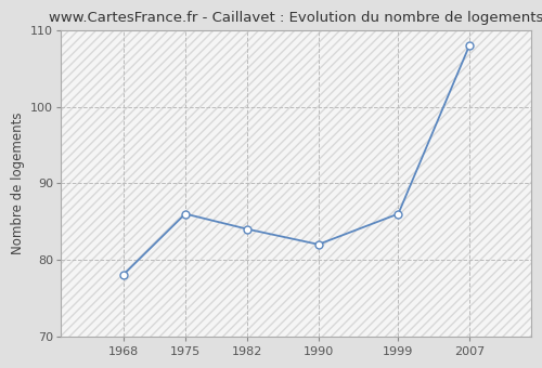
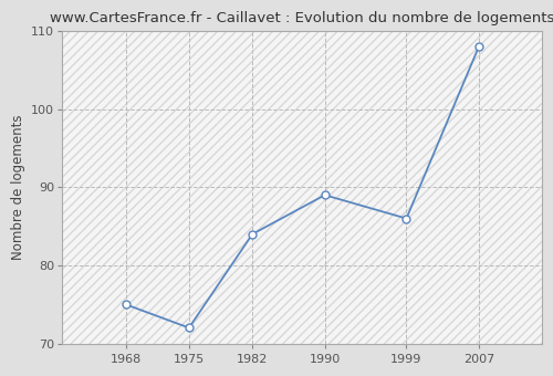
1968: 78 -> 75
1975: 86 -> 72
1990: 82 -> 89
